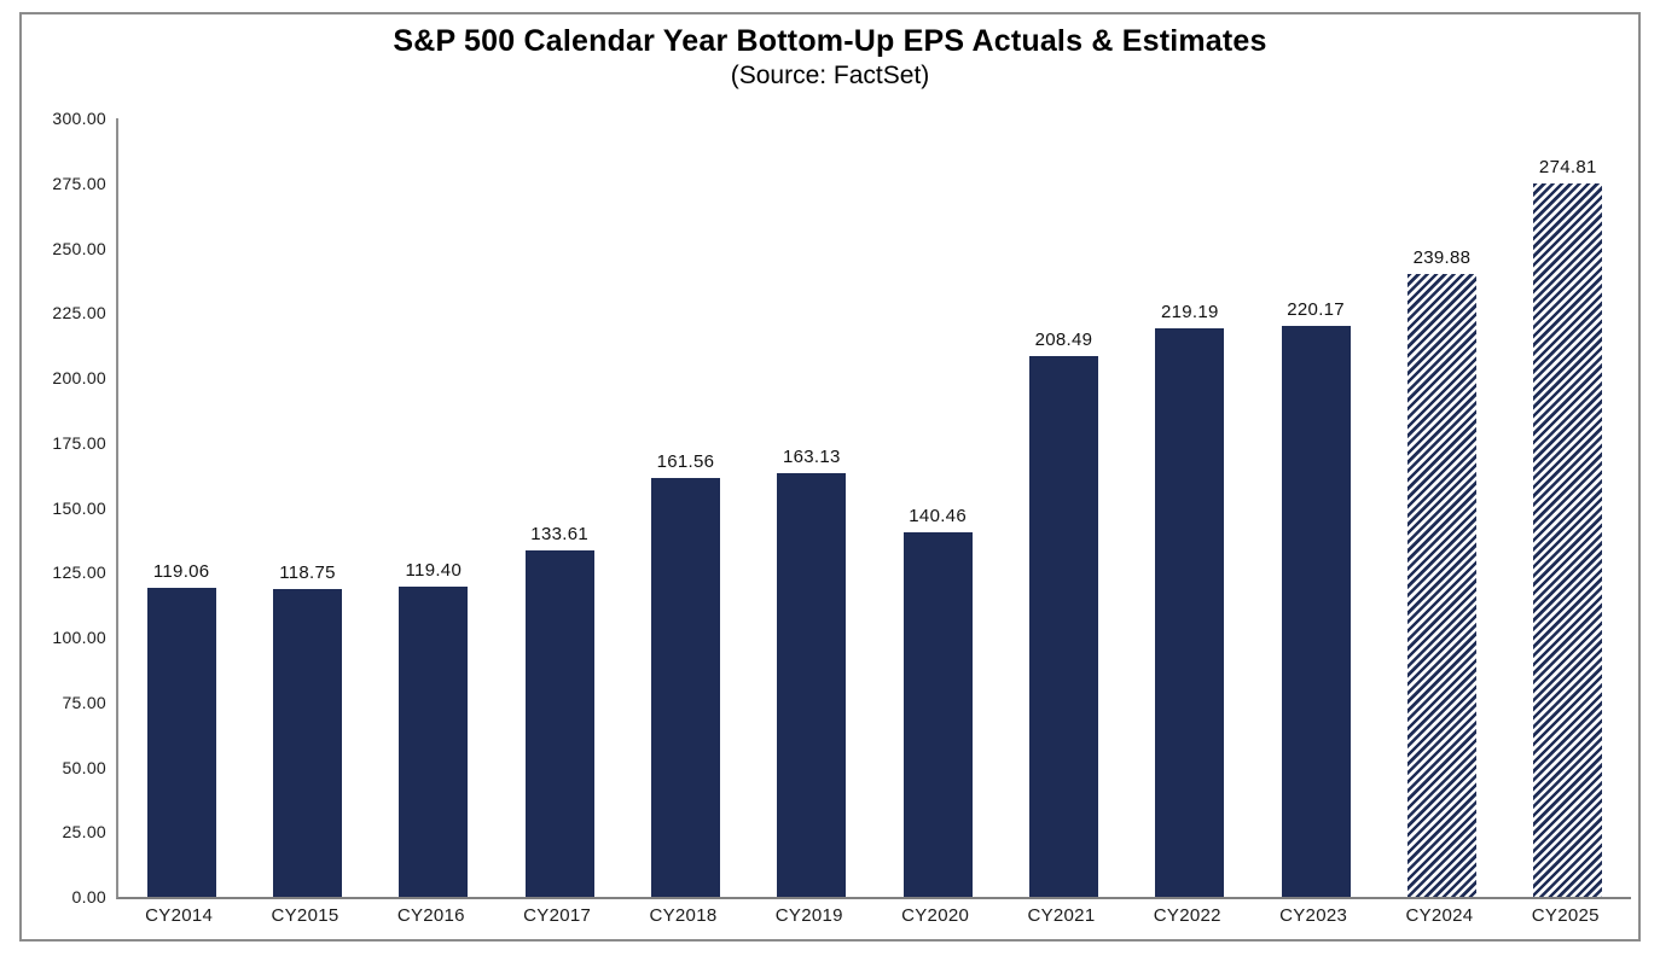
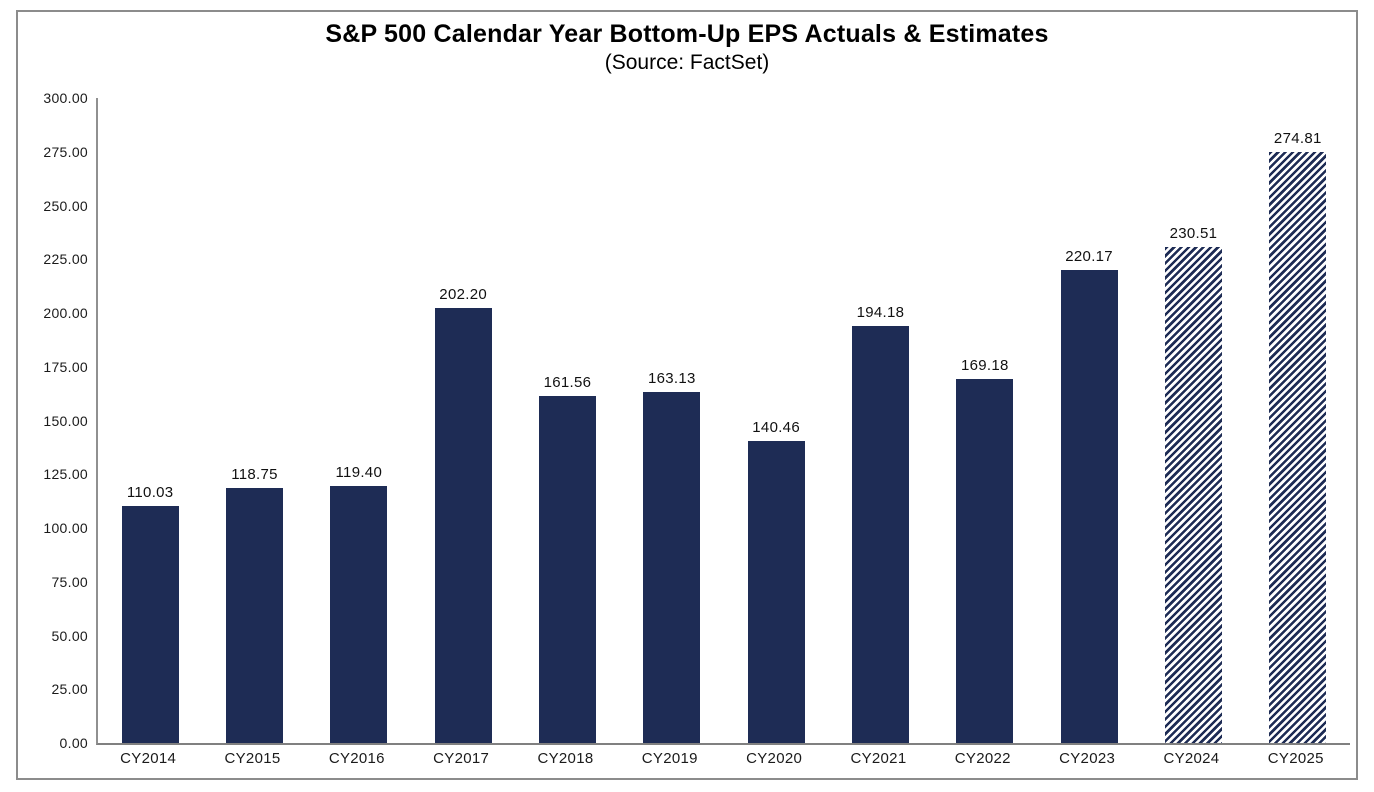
CY2014: 119.06 -> 110.03
CY2017: 133.61 -> 202.20
CY2021: 208.49 -> 194.18
CY2022: 219.19 -> 169.18
CY2024: 239.88 -> 230.51
